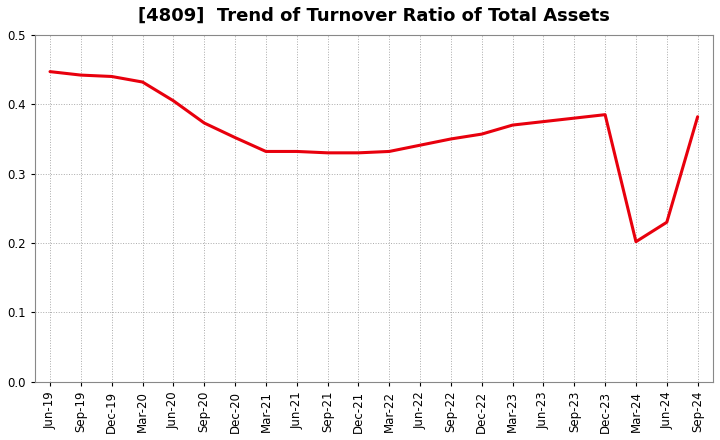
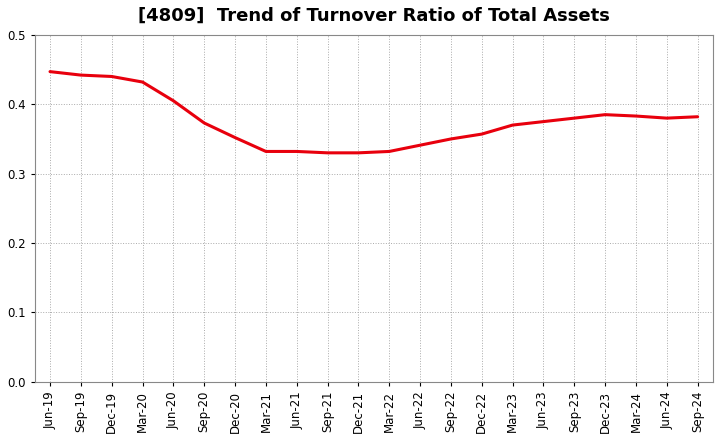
Mar-24: 0.202 -> 0.383
Jun-24: 0.230 -> 0.380
